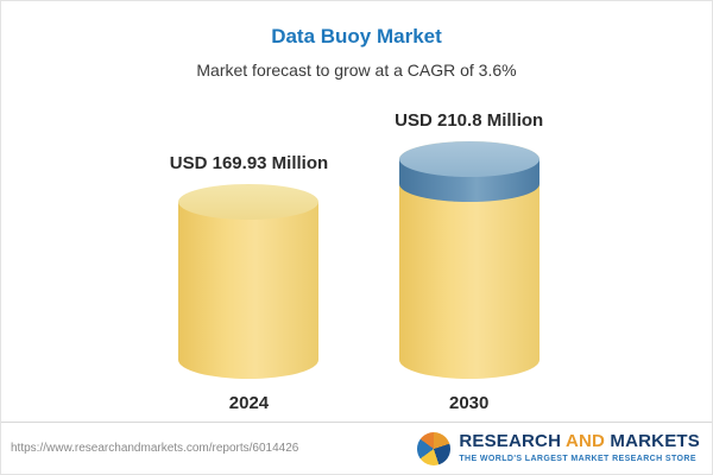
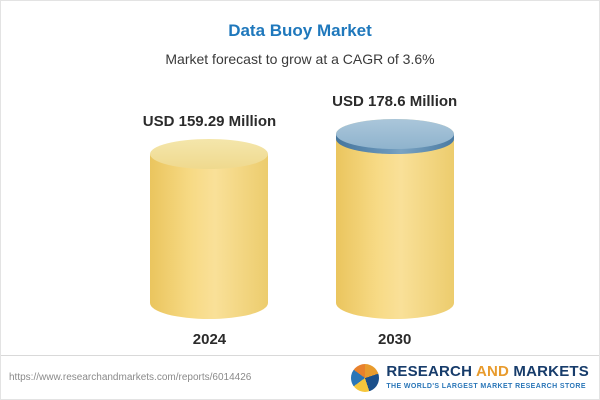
2024: 169.93 -> 159.29
2030: 210.8 -> 178.6
